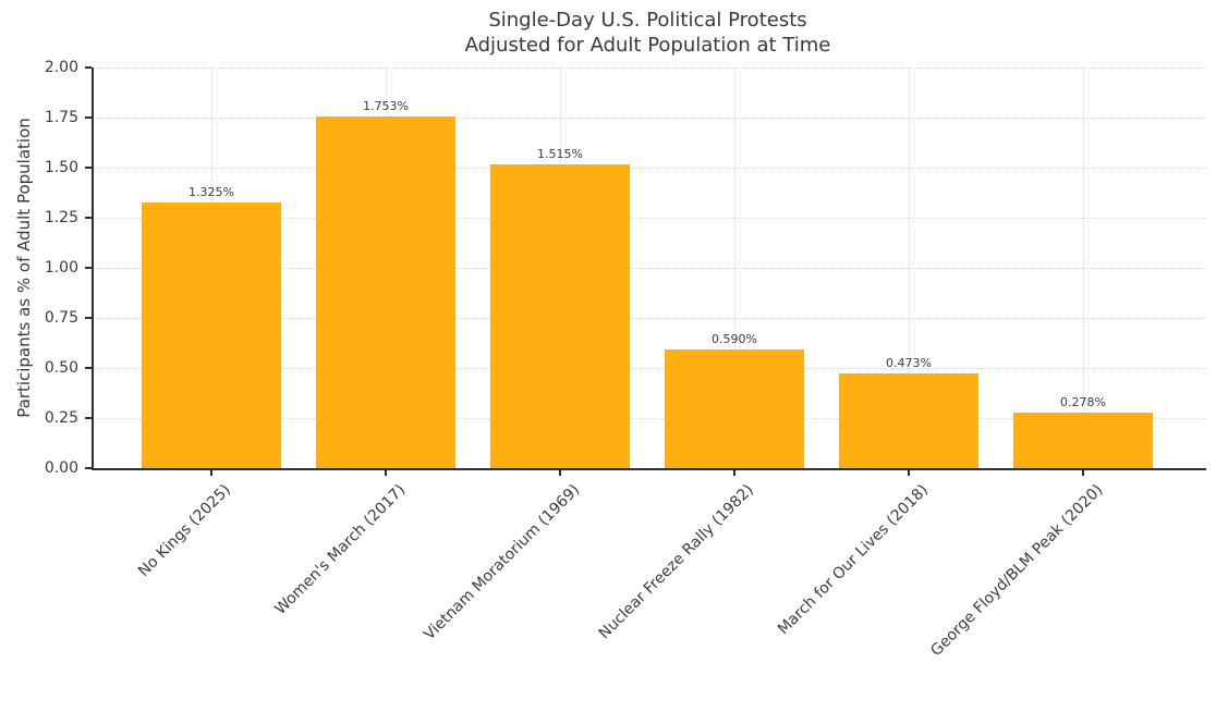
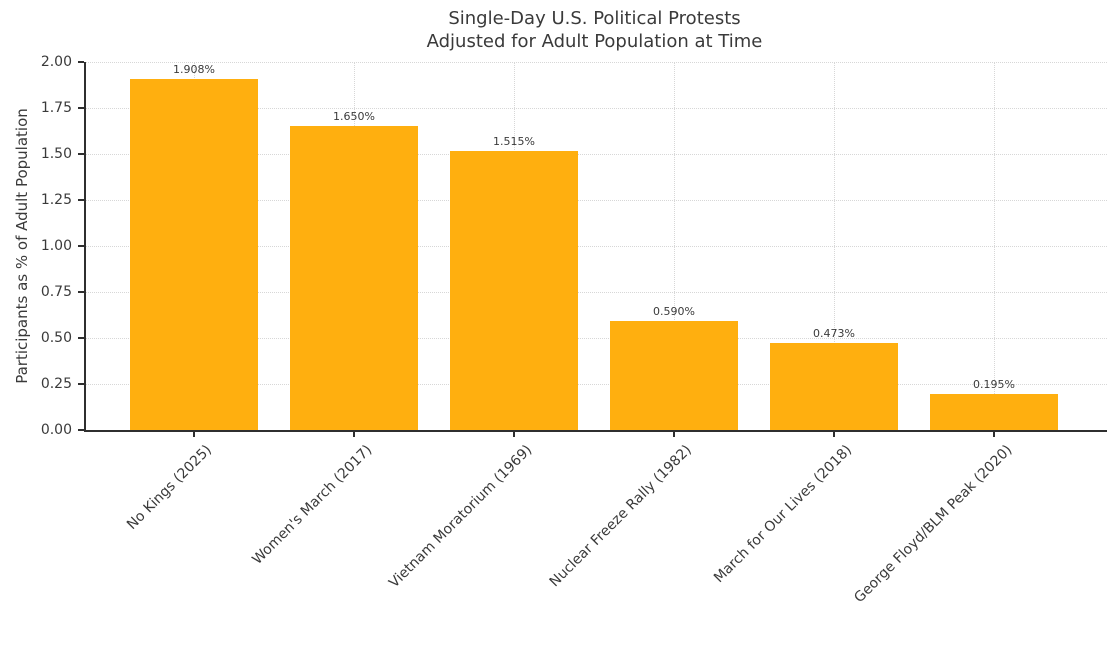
No Kings (2025): 1.325% -> 1.908%
Women's March (2017): 1.753% -> 1.650%
George Floyd/BLM Peak (2020): 0.278% -> 0.195%
